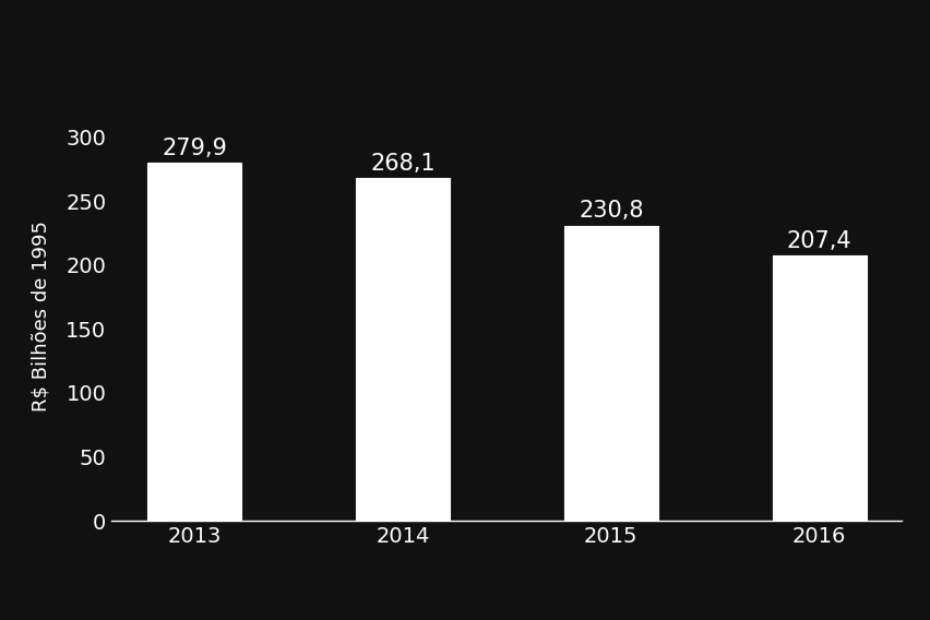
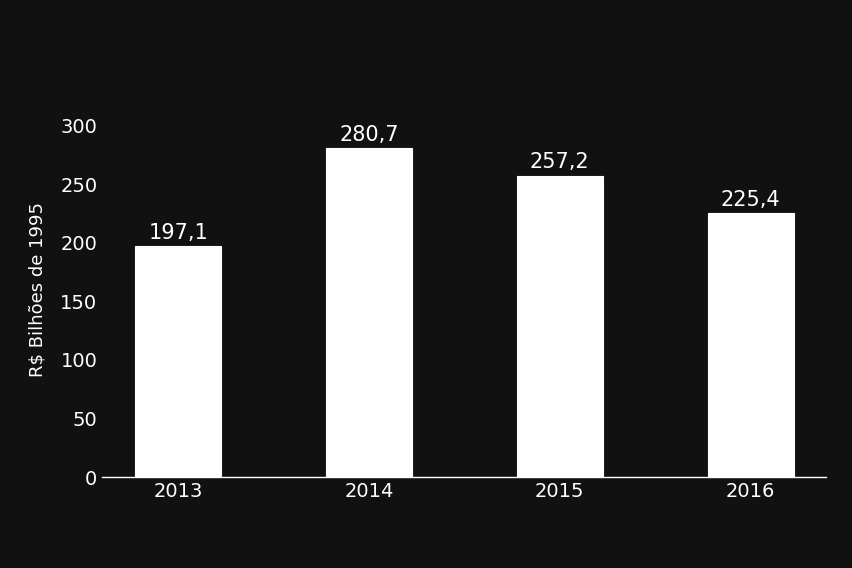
2013: 279,9 -> 197,1
2014: 268,1 -> 280,7
2015: 230,8 -> 257,2
2016: 207,4 -> 225,4
